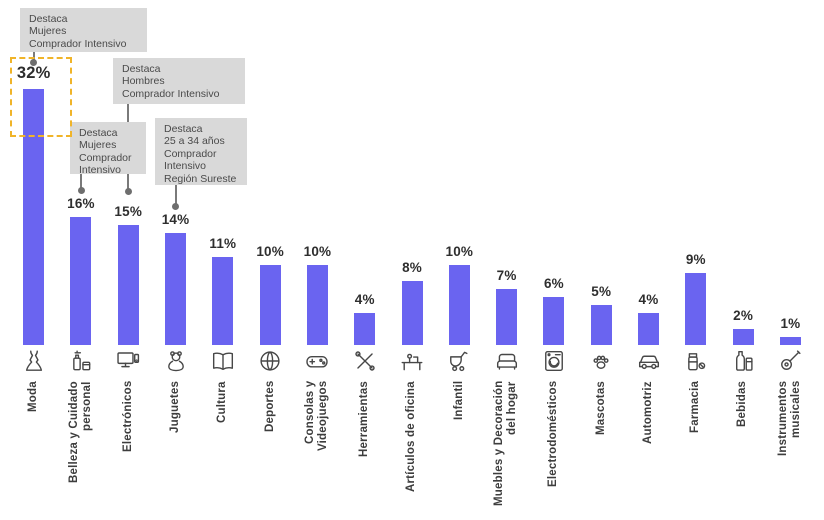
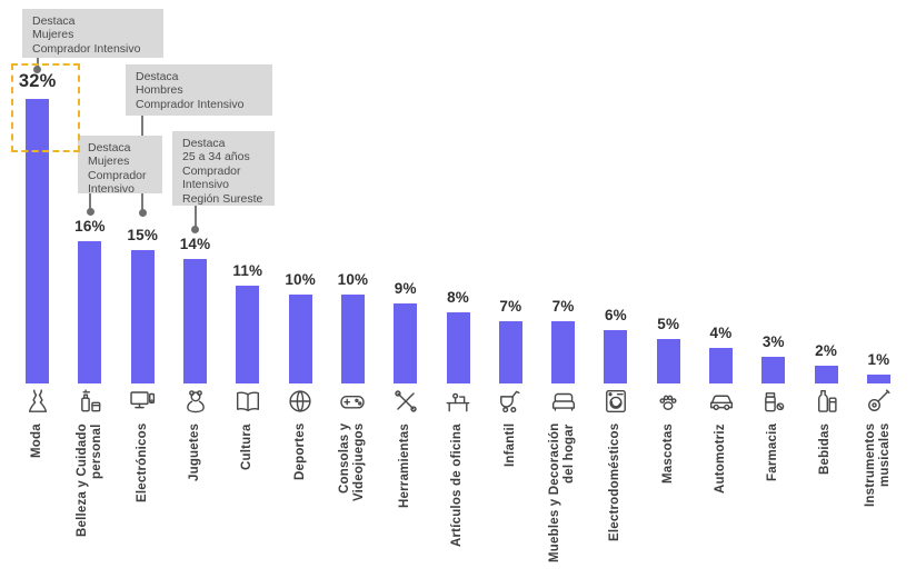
Herramientas: 4% -> 9%
Infantil: 10% -> 7%
Farmacia: 9% -> 3%
